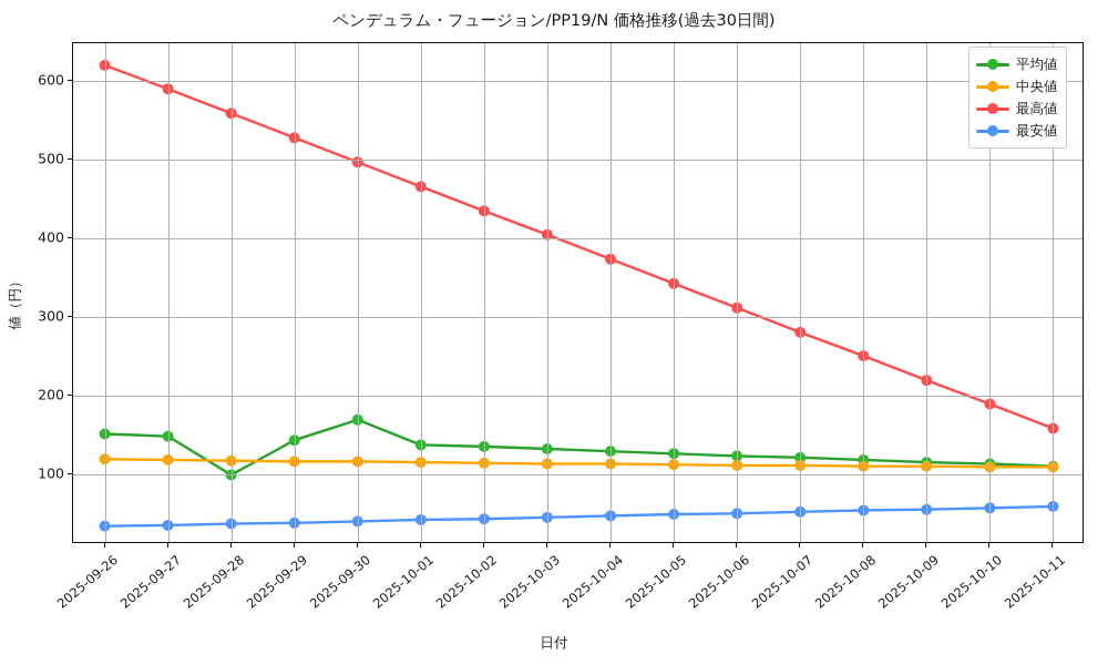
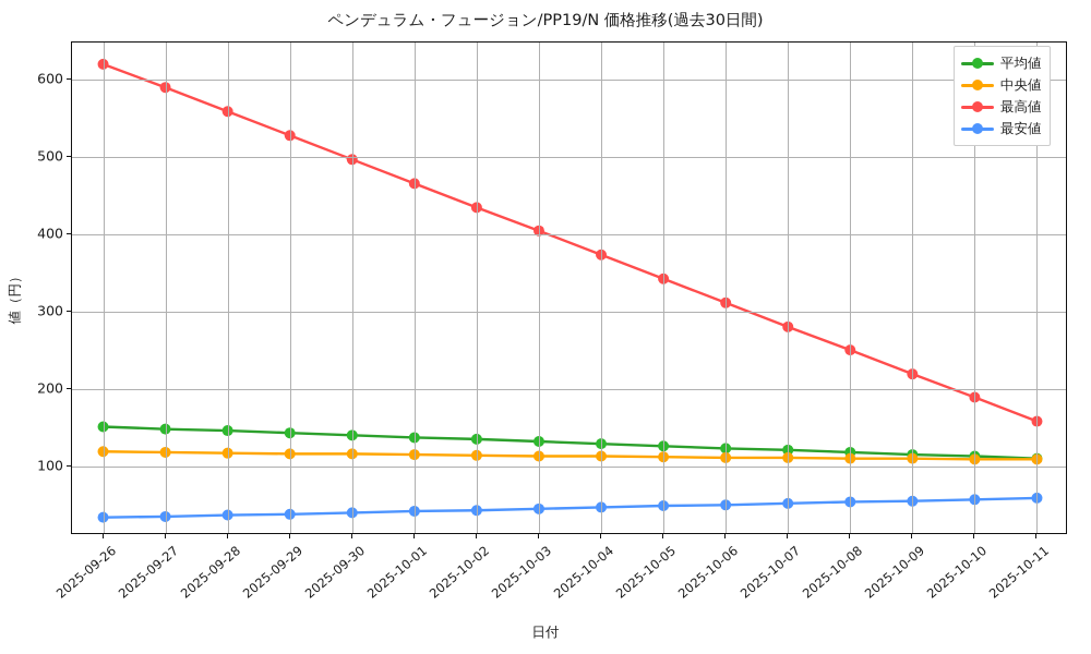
平均値/2025-09-28: 100 -> 150
平均値/2025-09-30: 170 -> 140
